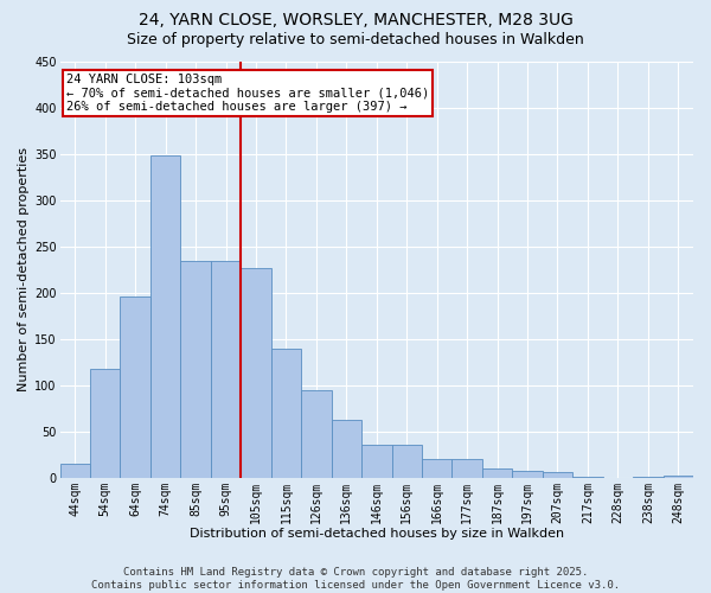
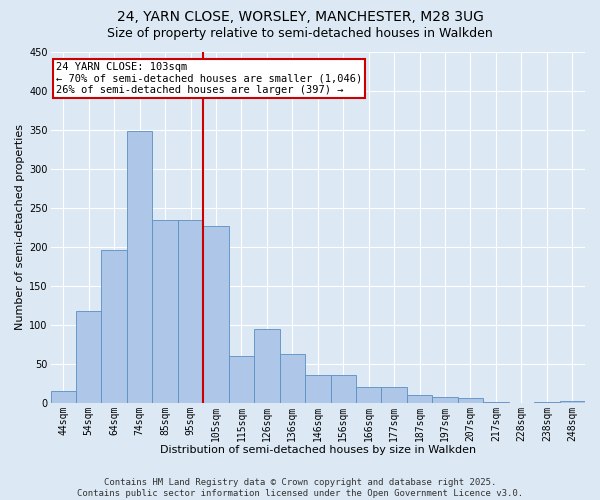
115sqm: 140 -> 60
